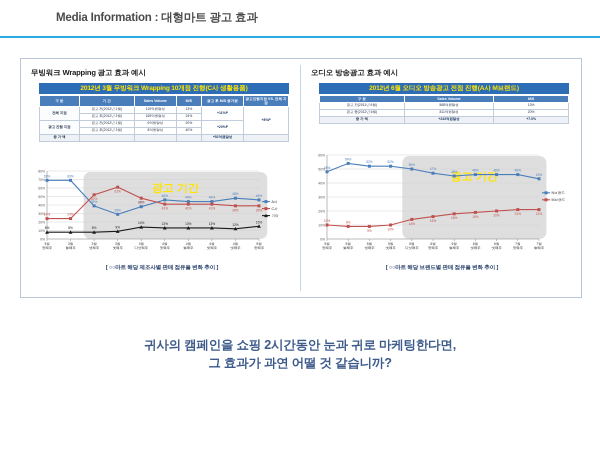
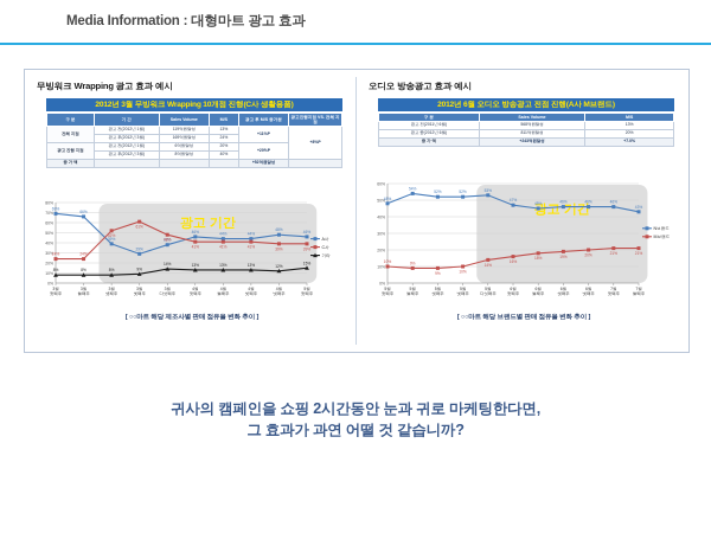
[ ○○마트 해당 제조사별 판매 점유율 변화 추이 ]/A사/3월 둘째주: 69% -> 66%
[ ○○마트 해당 브랜드별 판매 점유율 변화 추이 ]/N브랜드/5월 다섯째주: 50% -> 53%
